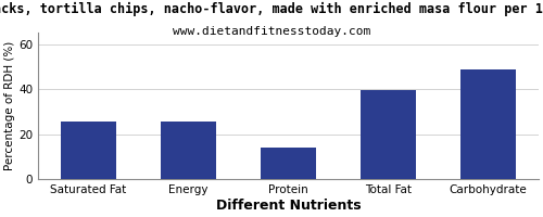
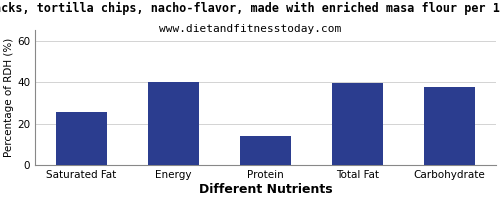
Energy: 25.5 -> 40.0
Carbohydrate: 48.5 -> 37.5
